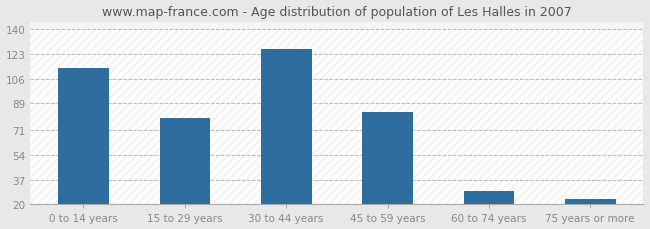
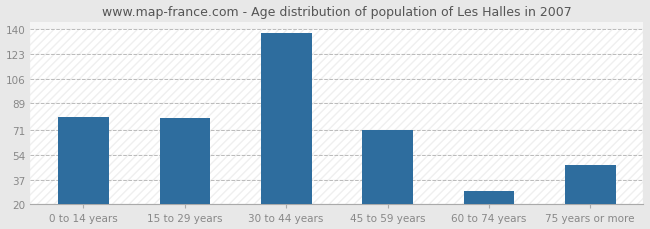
0 to 14 years: 113 -> 80
30 to 44 years: 126 -> 137
45 to 59 years: 83 -> 71
75 years or more: 24 -> 47
